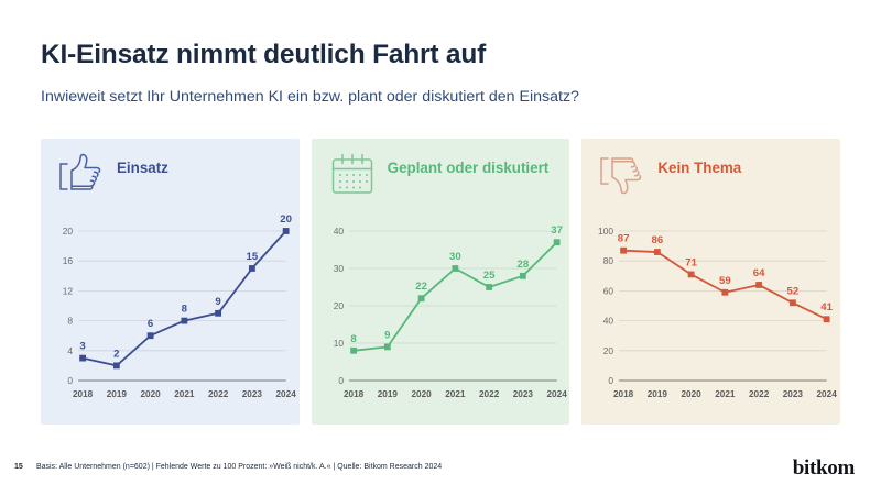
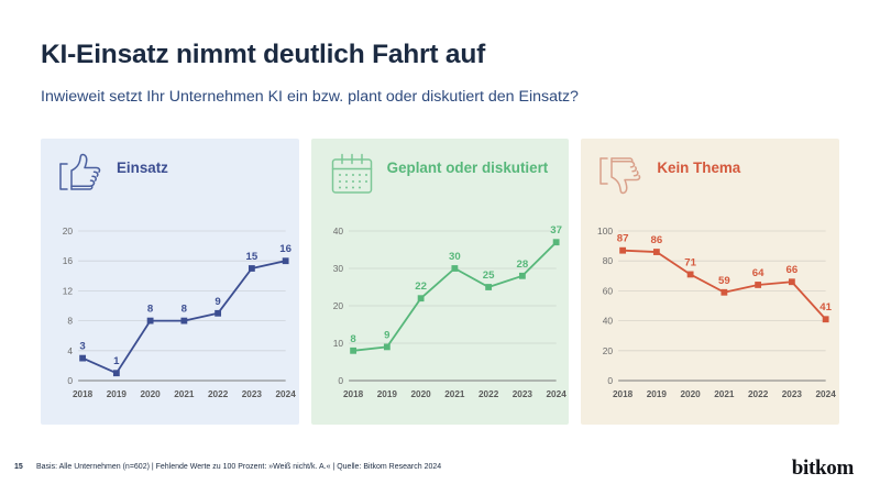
Einsatz/2019: 2 -> 1
Einsatz/2020: 6 -> 8
Einsatz/2024: 20 -> 16
Kein Thema/2023: 52 -> 66
